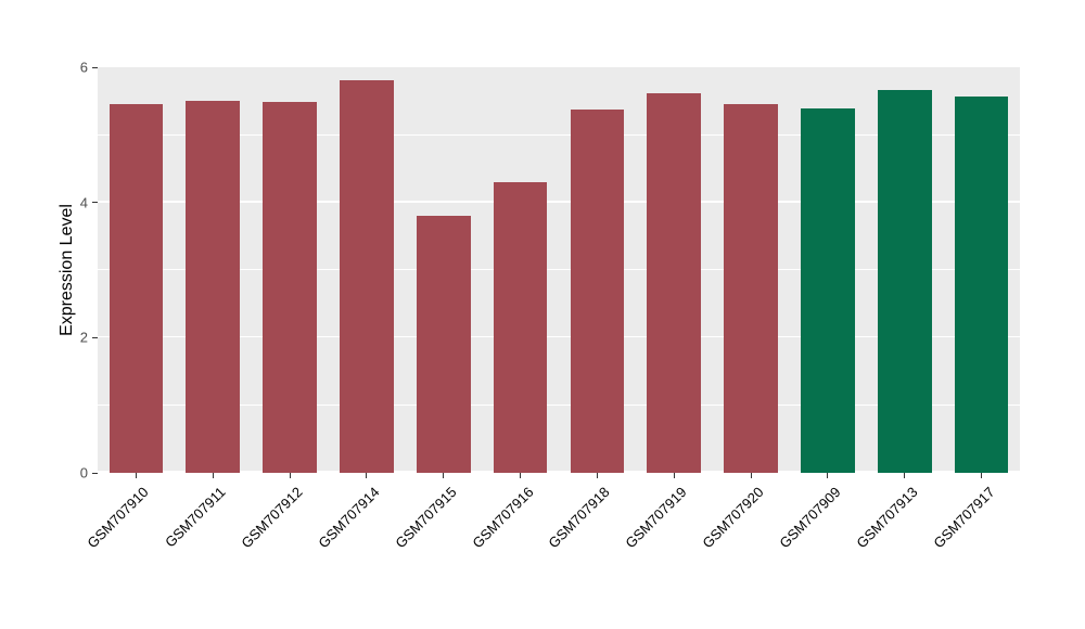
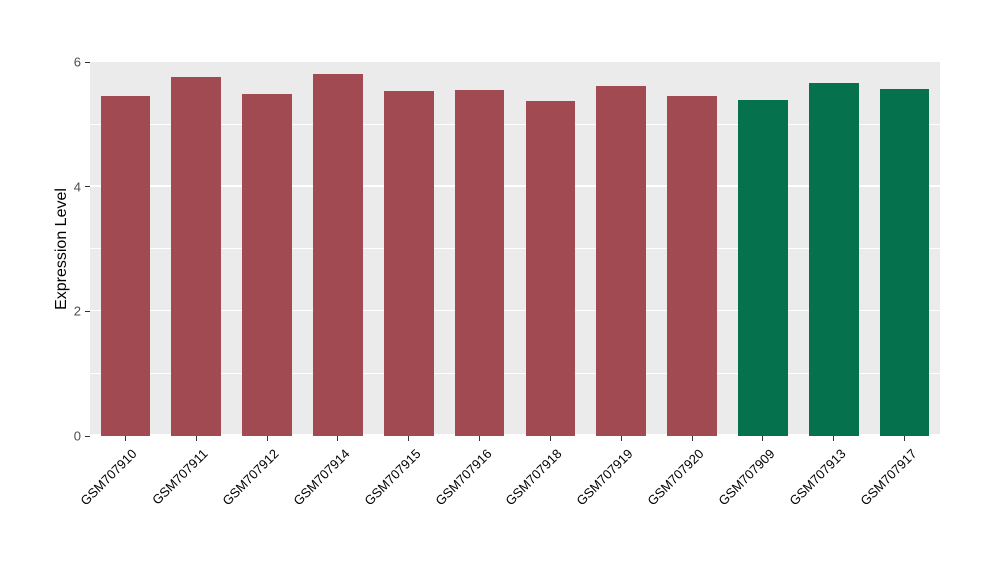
GSM707911: 5.5 -> 5.8
GSM707915: 3.8 -> 5.5
GSM707916: 4.3 -> 5.5
